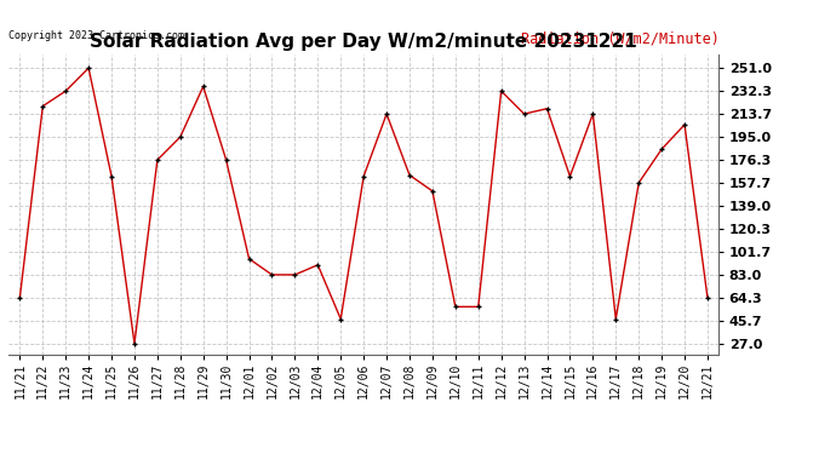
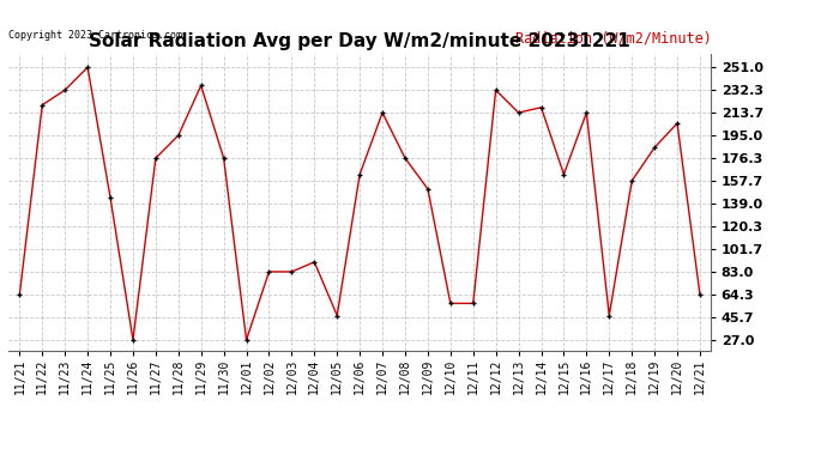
11/25: 163 -> 144
12/01: 96 -> 27
12/08: 164 -> 176
